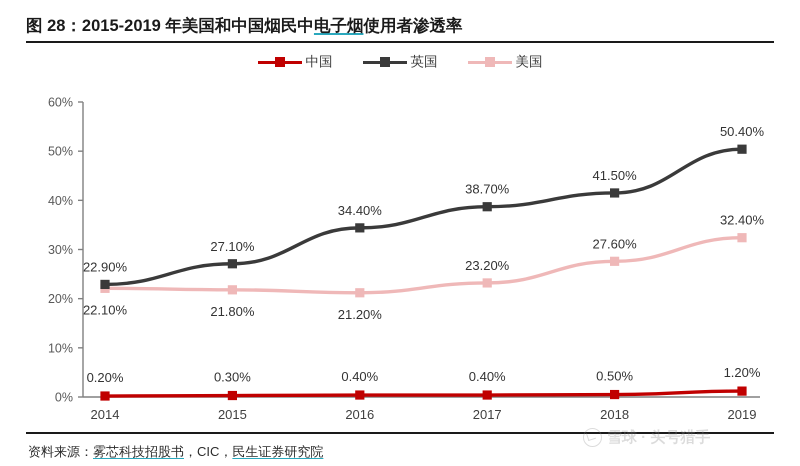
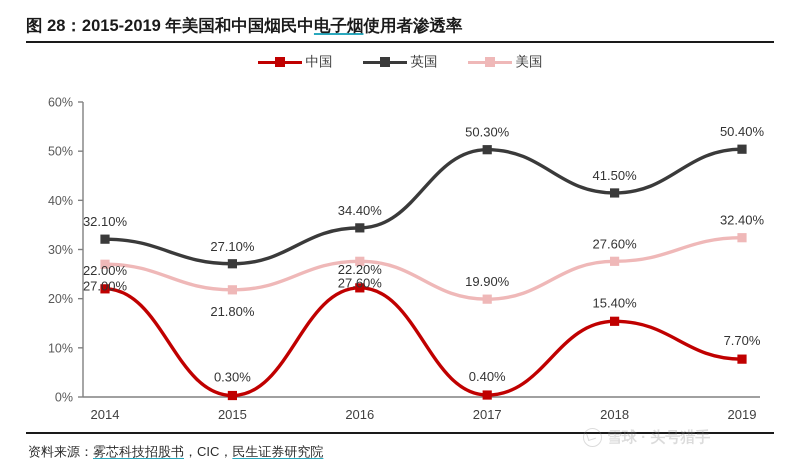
中国/2014: 0.20% -> 22.00%
英国/2014: 22.90% -> 32.10%
美国/2014: 22.10% -> 27.00%
中国/2016: 0.40% -> 22.20%
美国/2016: 21.20% -> 27.60%
英国/2017: 38.70% -> 50.30%
美国/2017: 23.20% -> 19.90%
中国/2018: 0.50% -> 15.40%
中国/2019: 1.20% -> 7.70%
